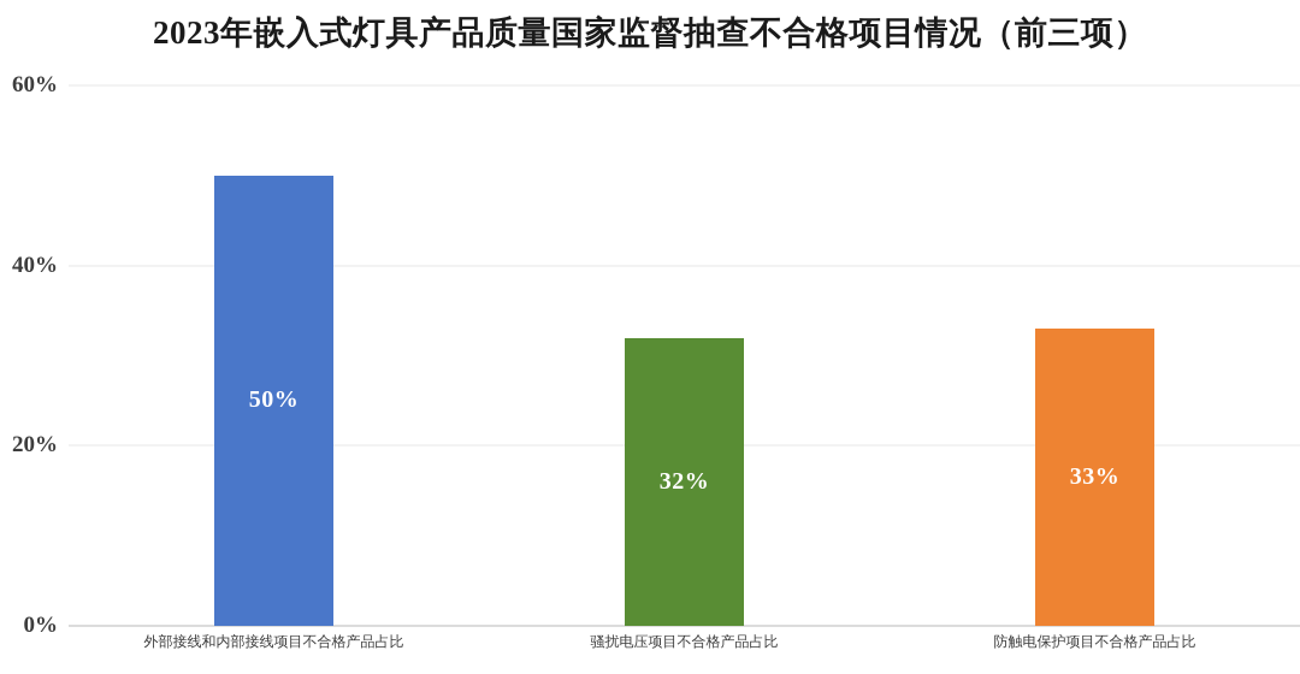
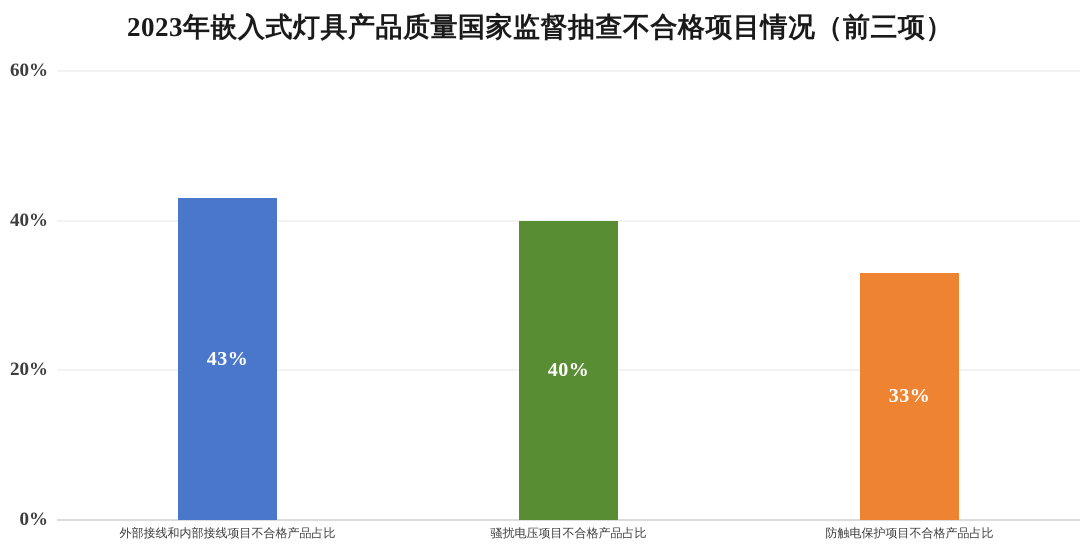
外部接线和内部接线项目不合格产品占比: 50% -> 43%
骚扰电压项目不合格产品占比: 32% -> 40%
